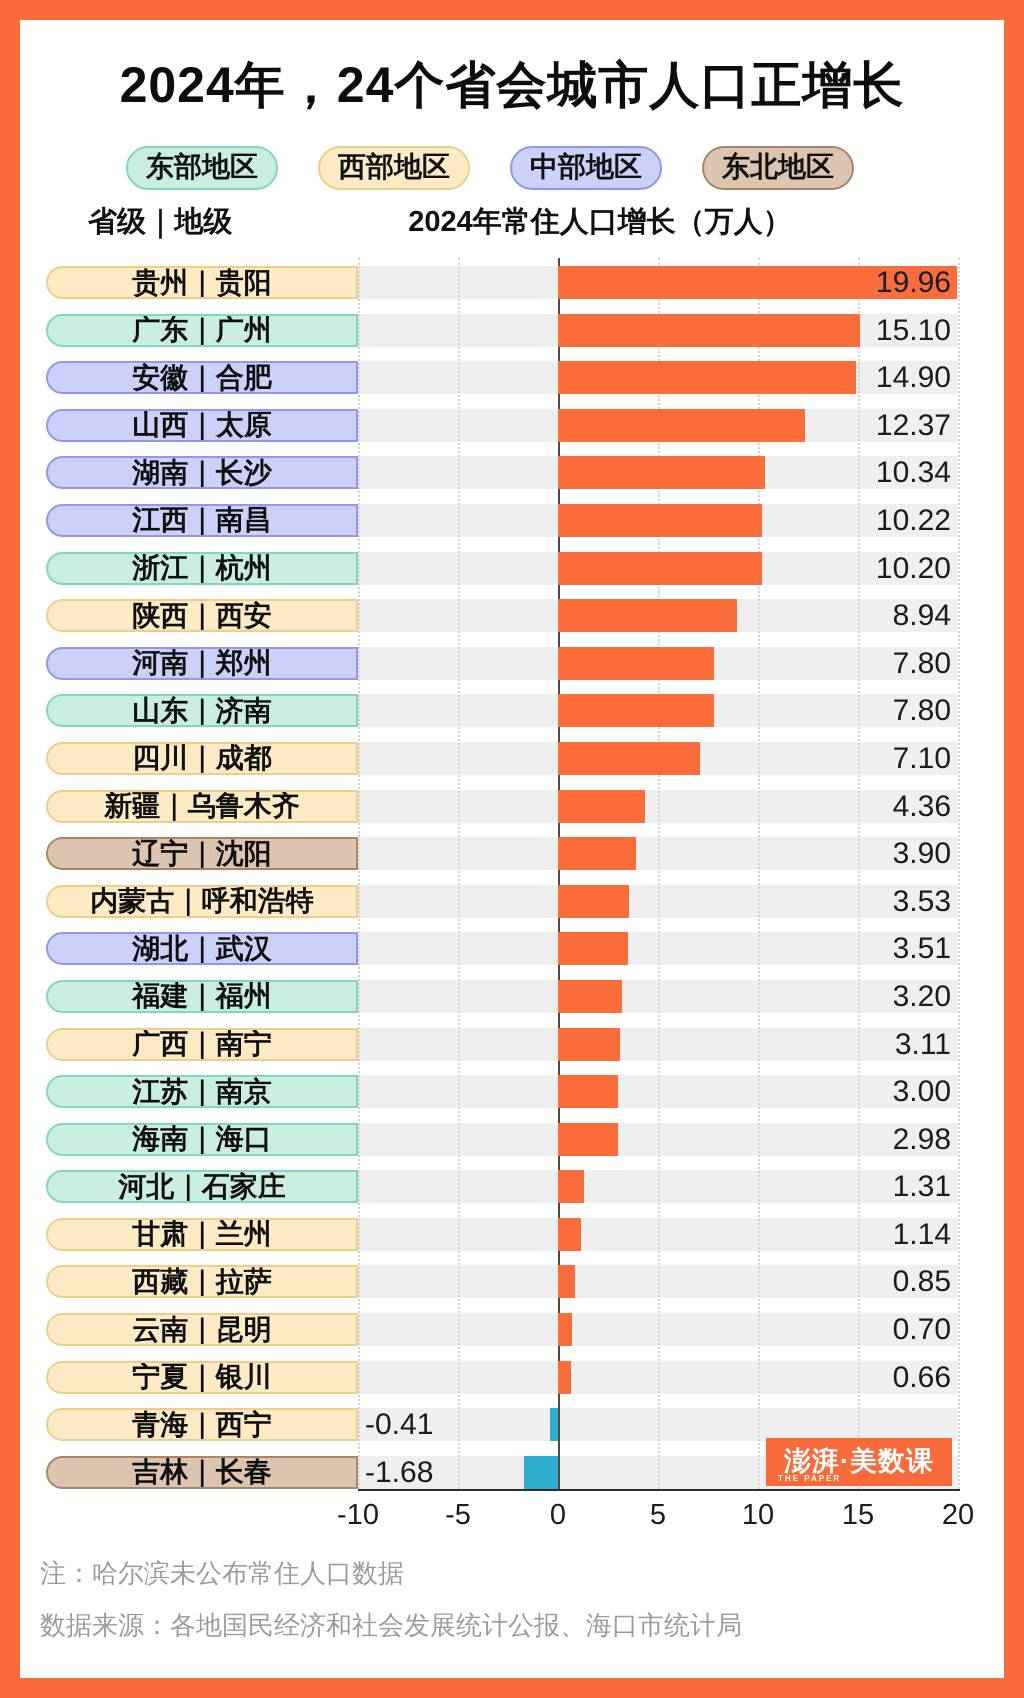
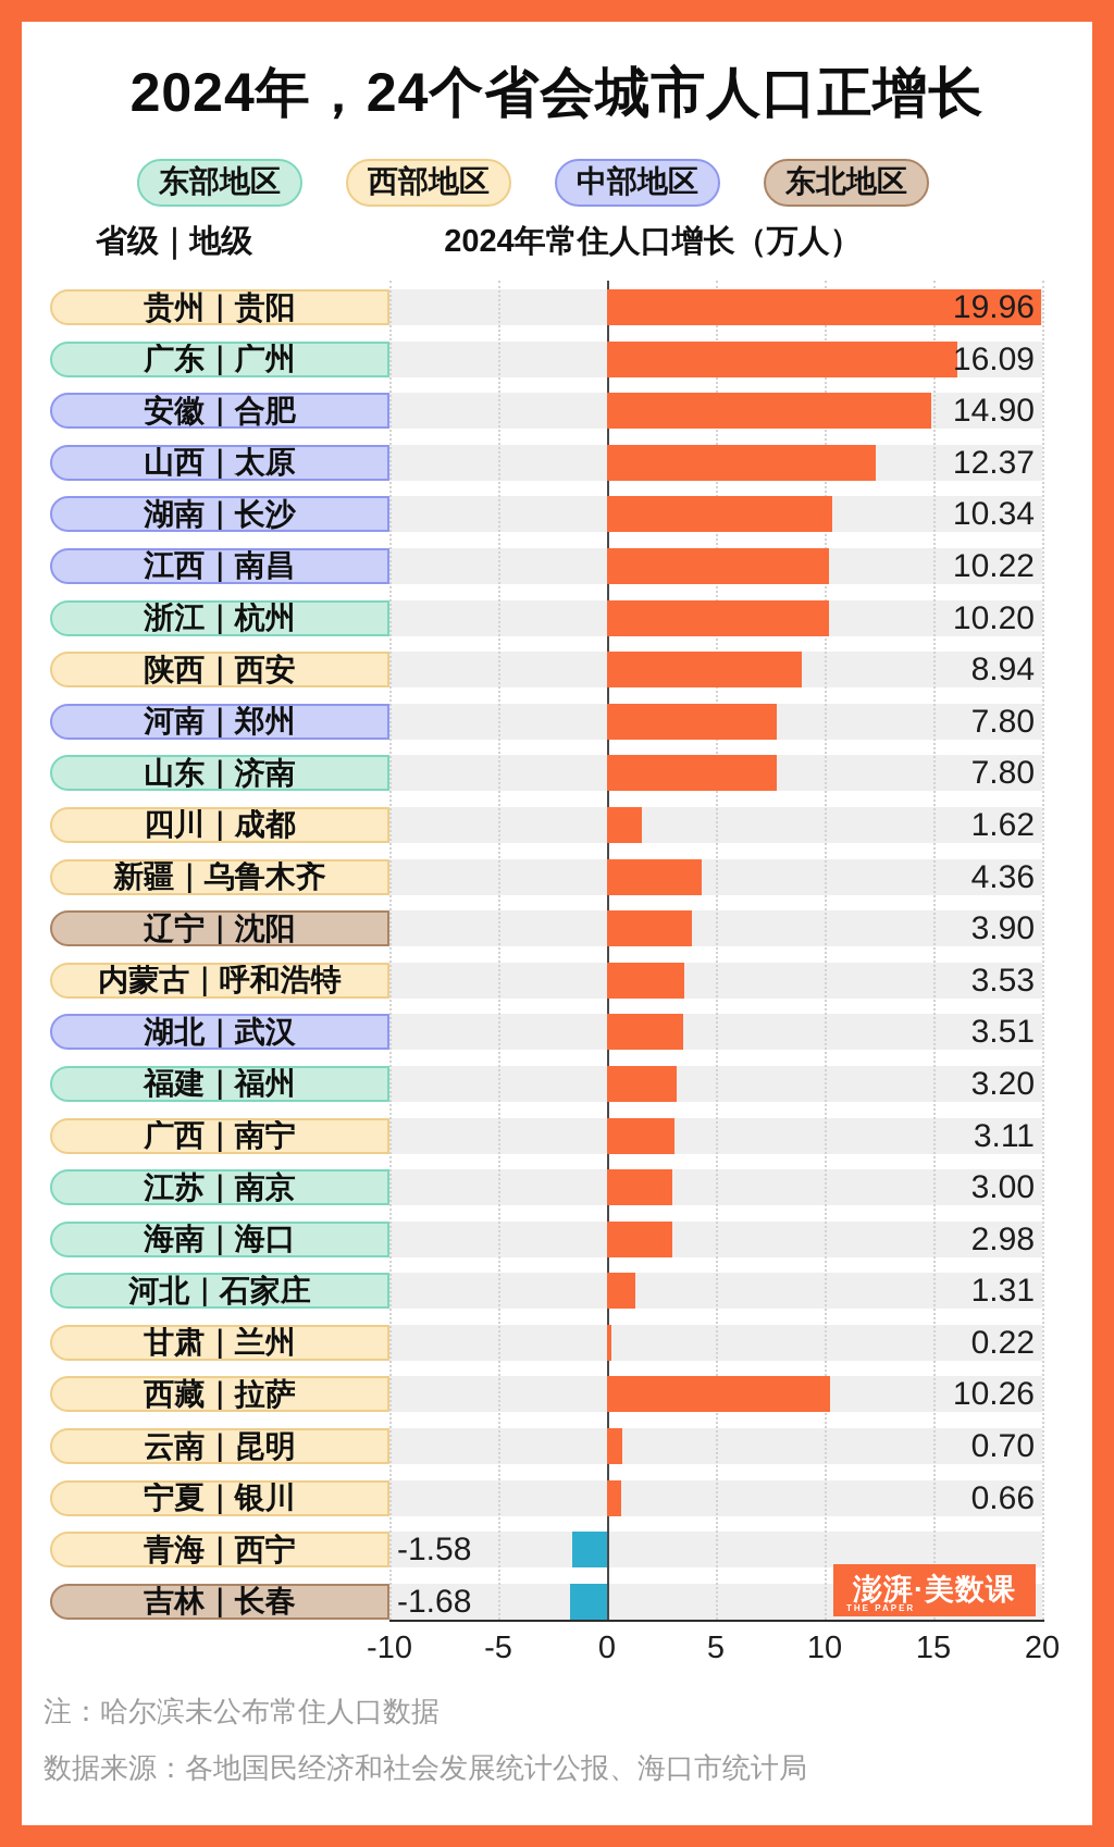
广东｜广州: 15.10 -> 16.09
四川｜成都: 7.10 -> 1.62
甘肃｜兰州: 1.14 -> 0.22
西藏｜拉萨: 0.85 -> 10.26
青海｜西宁: -0.41 -> -1.58
